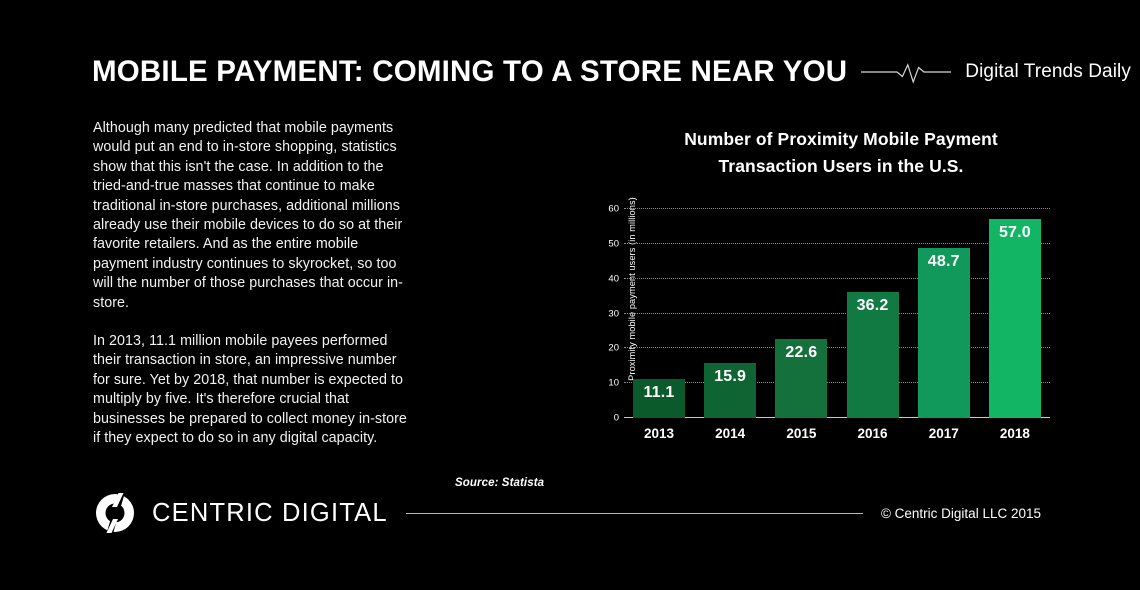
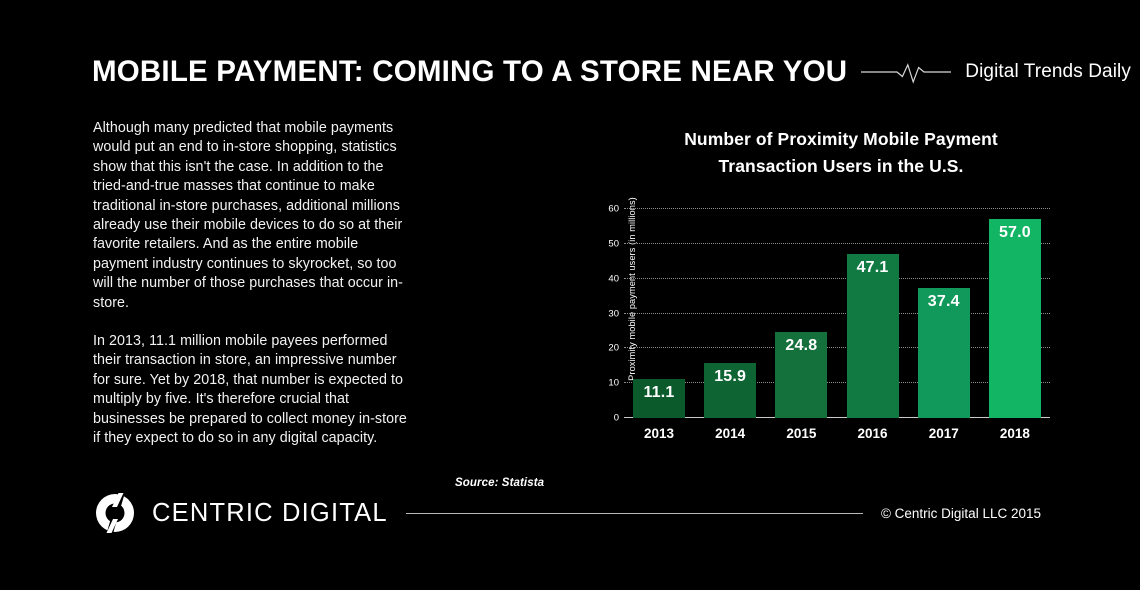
2015: 22.6 -> 24.8
2016: 36.2 -> 47.1
2017: 48.7 -> 37.4
